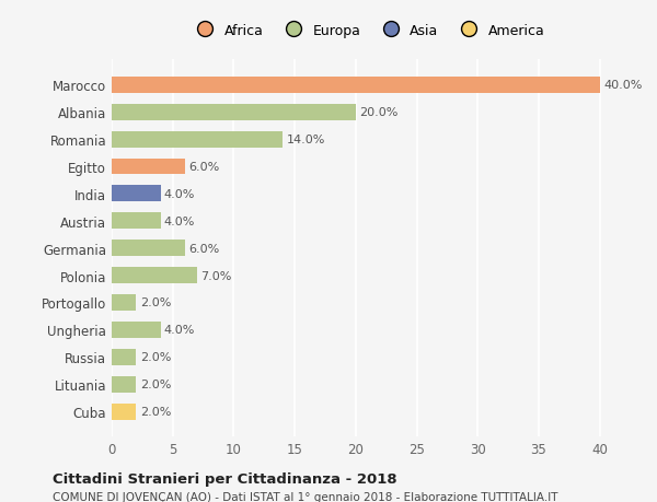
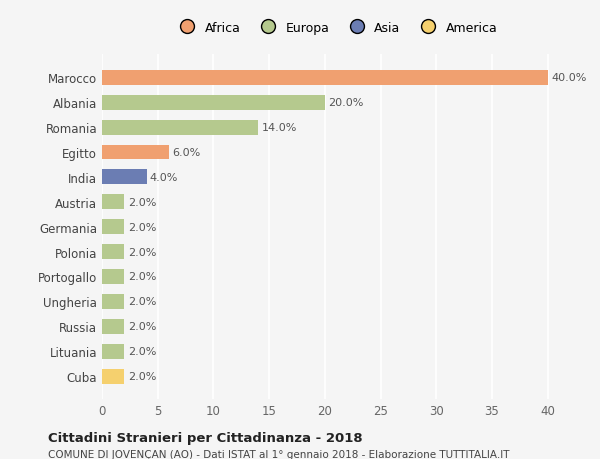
Austria: 4.0% -> 2.0%
Germania: 6.0% -> 2.0%
Polonia: 7.0% -> 2.0%
Ungheria: 4.0% -> 2.0%
